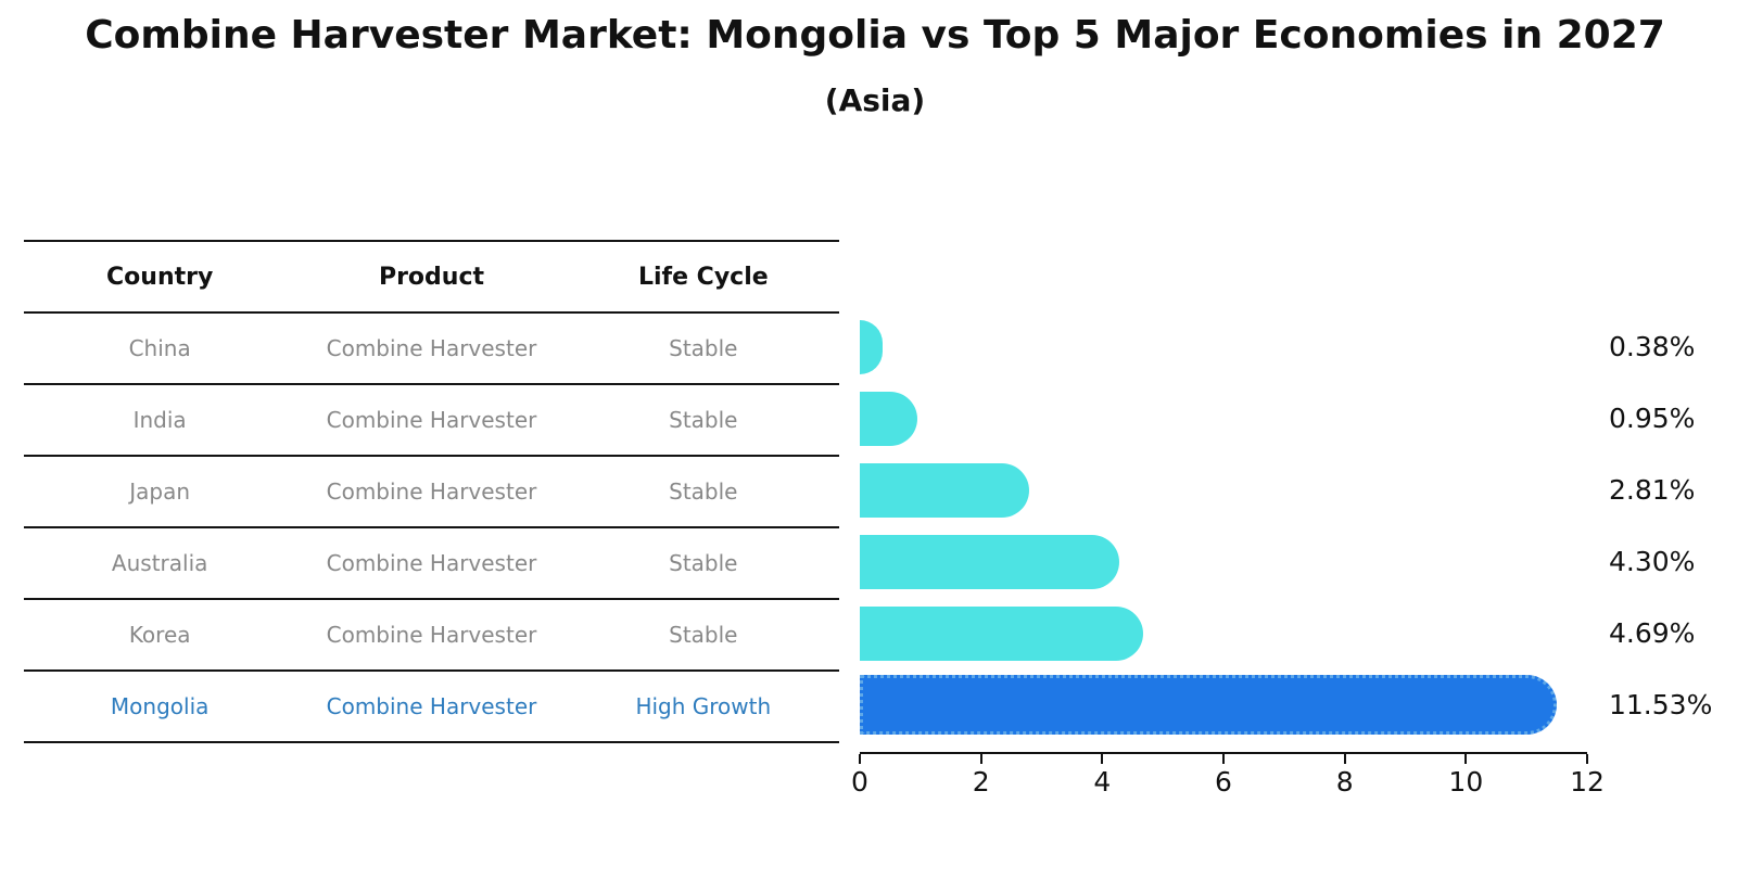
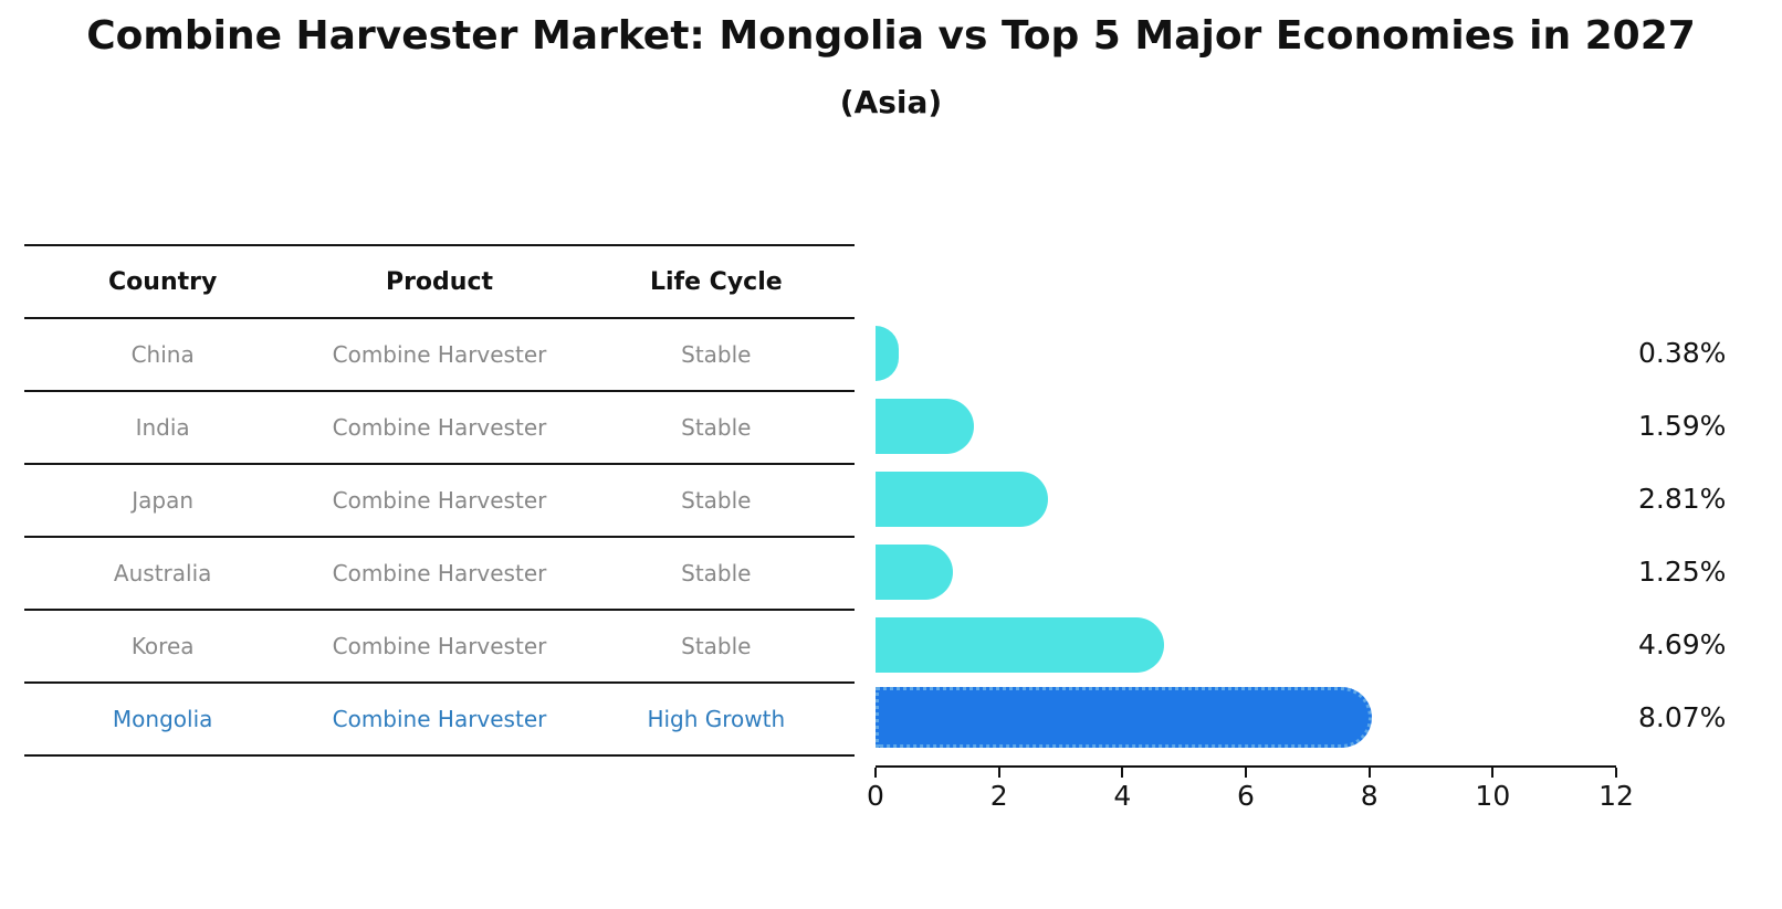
India: 0.95% -> 1.59%
Australia: 4.30% -> 1.25%
Mongolia: 11.53% -> 8.07%
